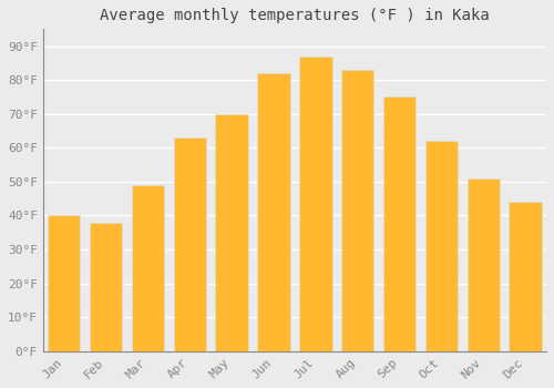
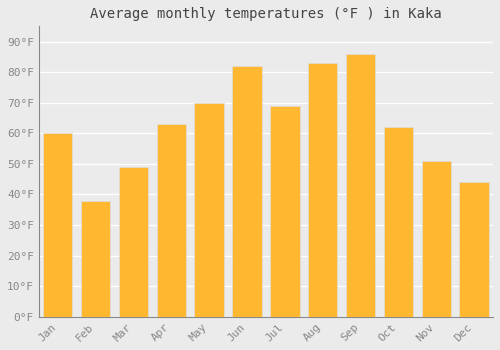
Jan: 40°F -> 60°F
Jul: 87°F -> 69°F
Sep: 75°F -> 86°F
